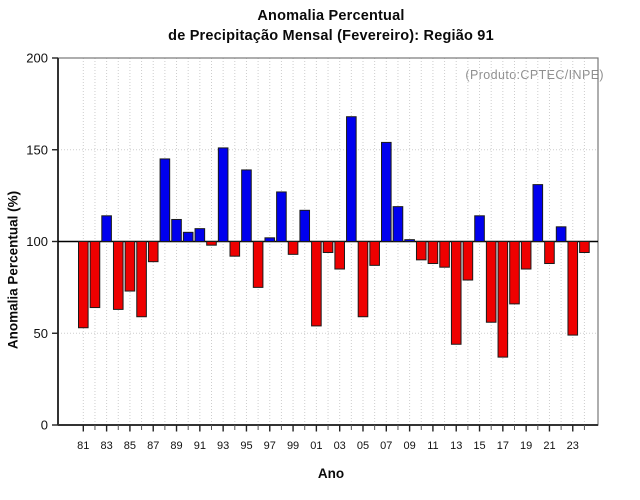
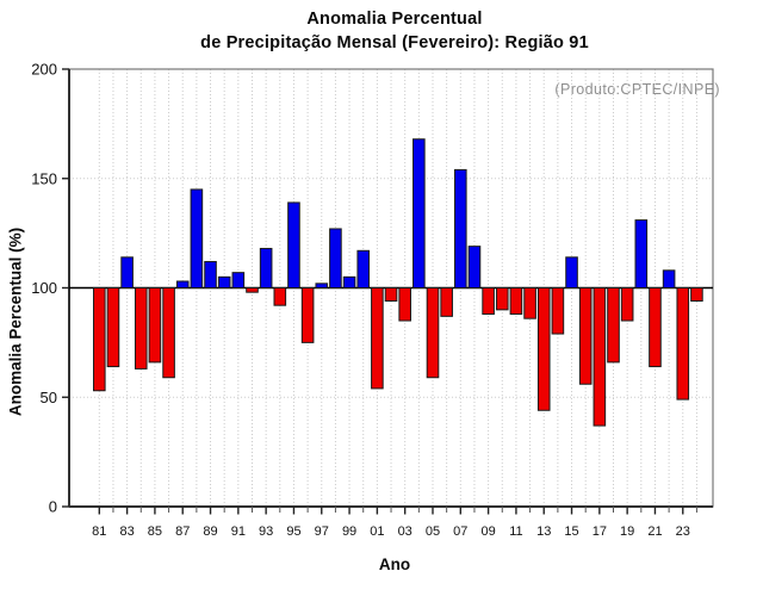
85: 73 -> 66
87: 89 -> 103
93: 151 -> 118
99: 93 -> 105
09: 101 -> 88
21: 88 -> 64
